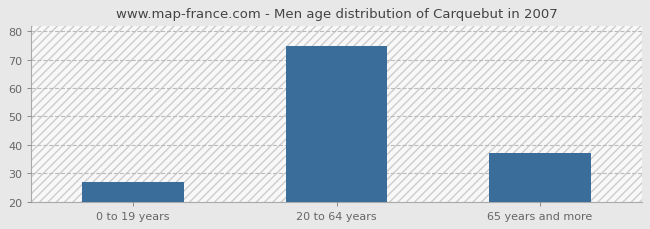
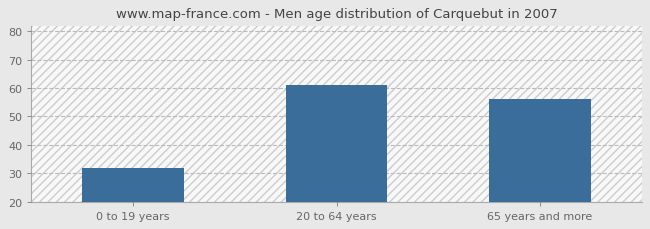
0 to 19 years: 27 -> 32
20 to 64 years: 75 -> 61
65 years and more: 37 -> 56
